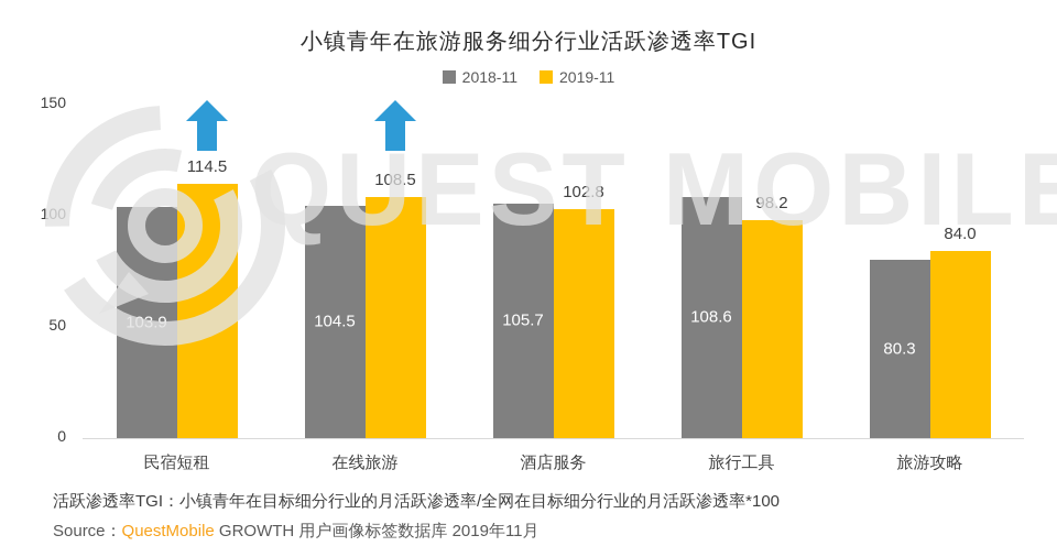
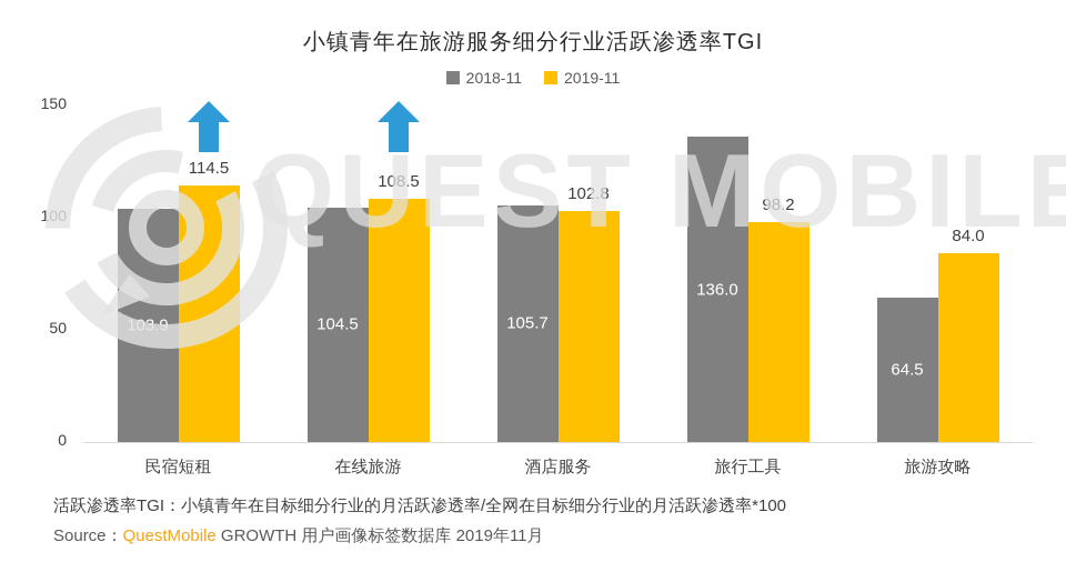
2018-11/旅行工具: 108.6 -> 136.0
2018-11/旅游攻略: 80.3 -> 64.5
